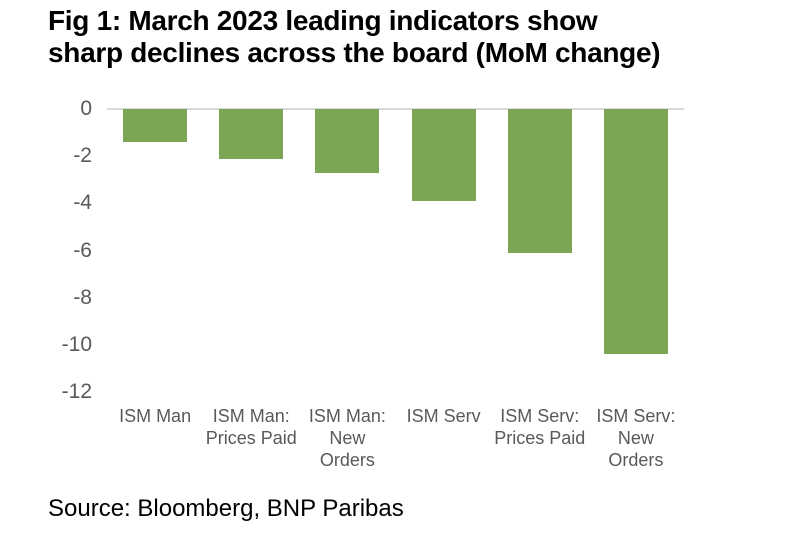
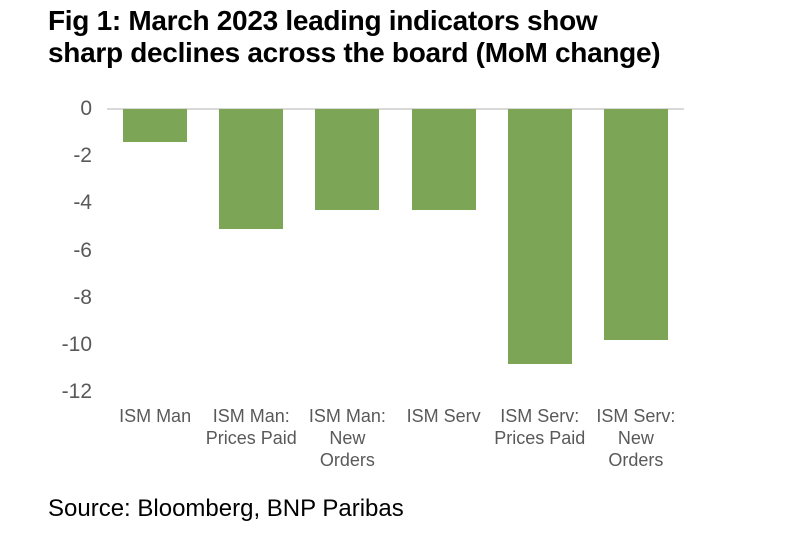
ISM Man: Prices Paid: -2.1 -> -5.1
ISM Man: New Orders: -2.7 -> -4.3
ISM Serv: -3.9 -> -4.3
ISM Serv: Prices Paid: -6.1 -> -10.8
ISM Serv: New Orders: -10.4 -> -9.8
